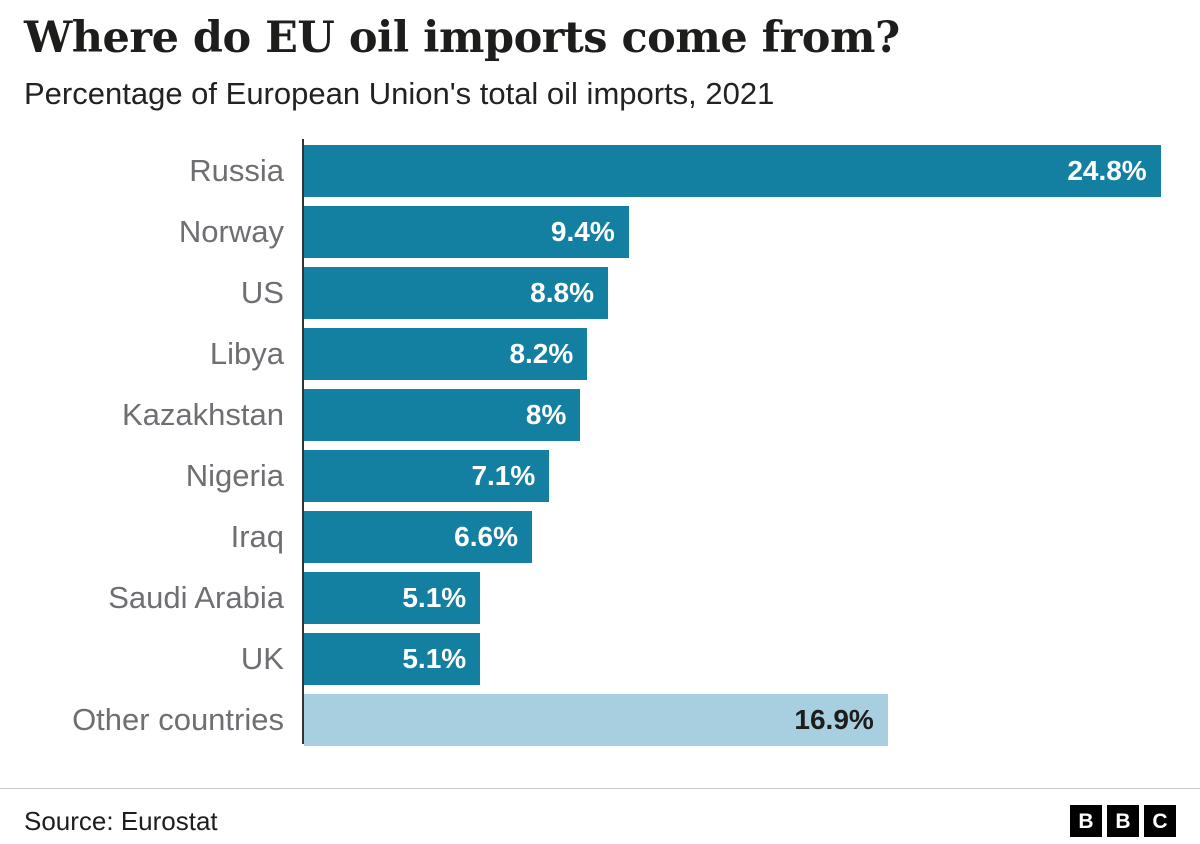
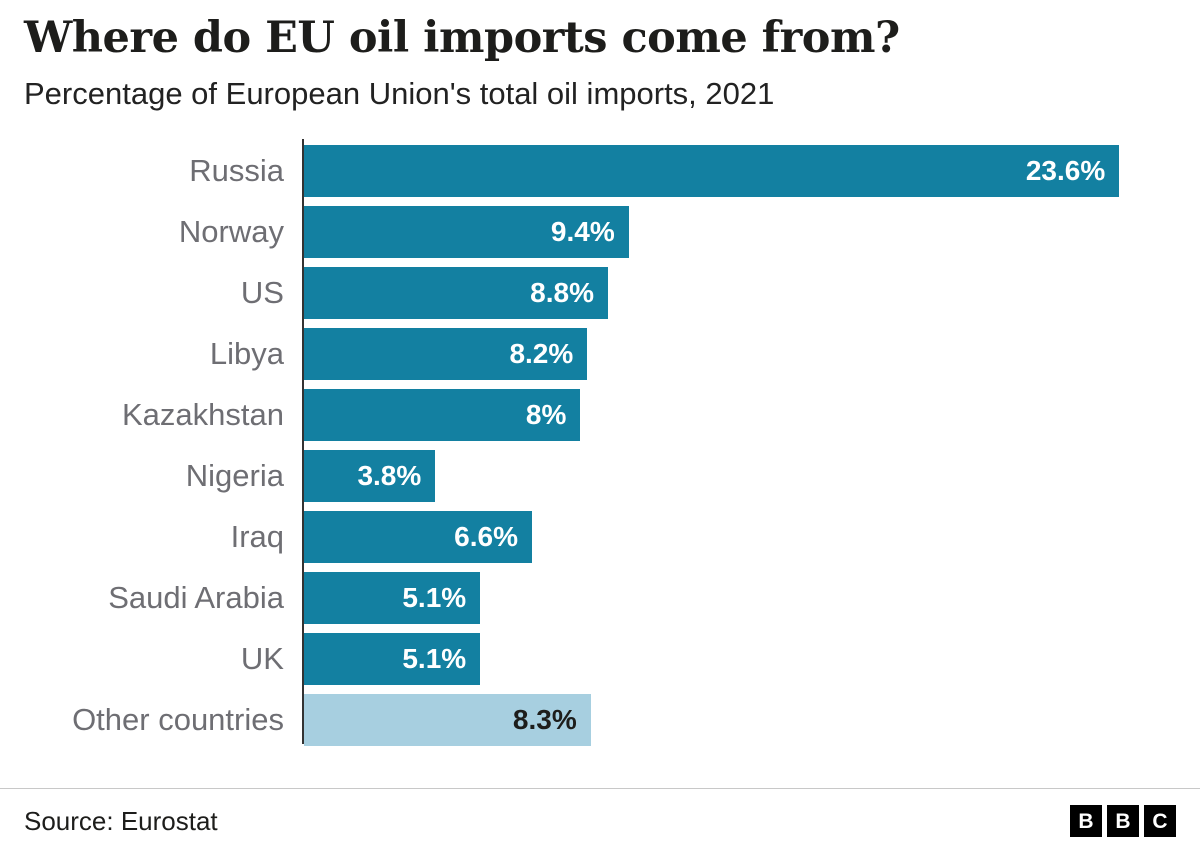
Russia: 24.8% -> 23.6%
Nigeria: 7.1% -> 3.8%
Other countries: 16.9% -> 8.3%
